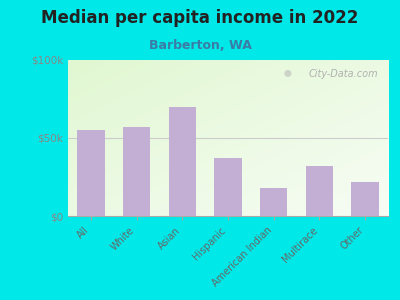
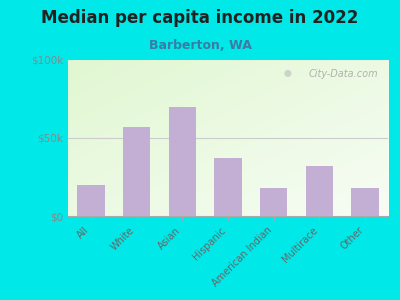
All: $55k -> $20k
Other: $22k -> $18k
